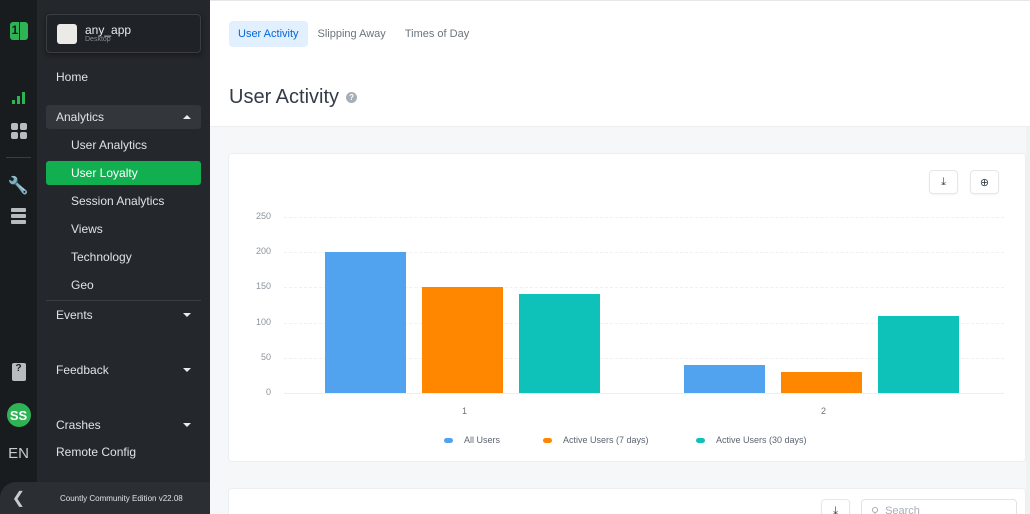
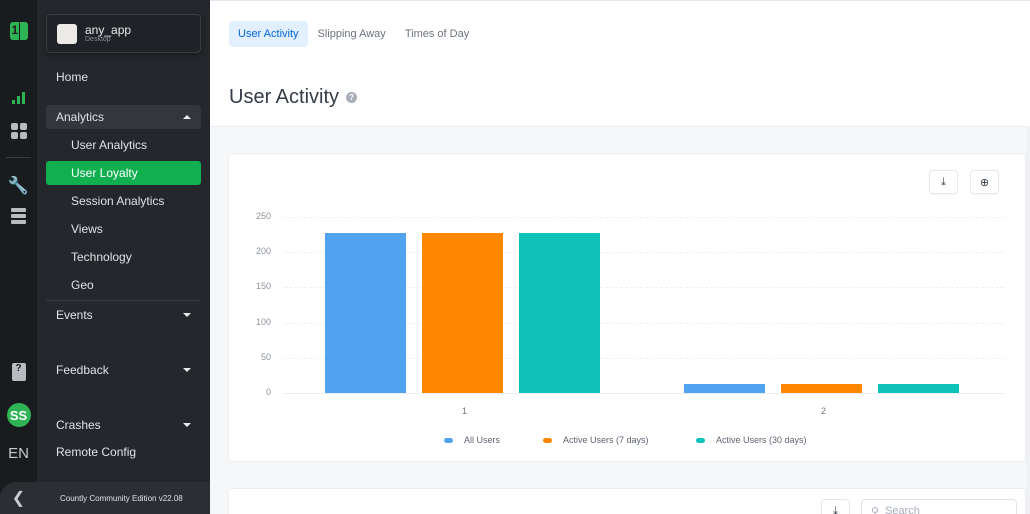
All Users/1: 200 -> 230
Active Users (7 days)/1: 150 -> 230
Active Users (30 days)/1: 140 -> 230
All Users/2: 40 -> 10
Active Users (7 days)/2: 30 -> 10
Active Users (30 days)/2: 110 -> 10
